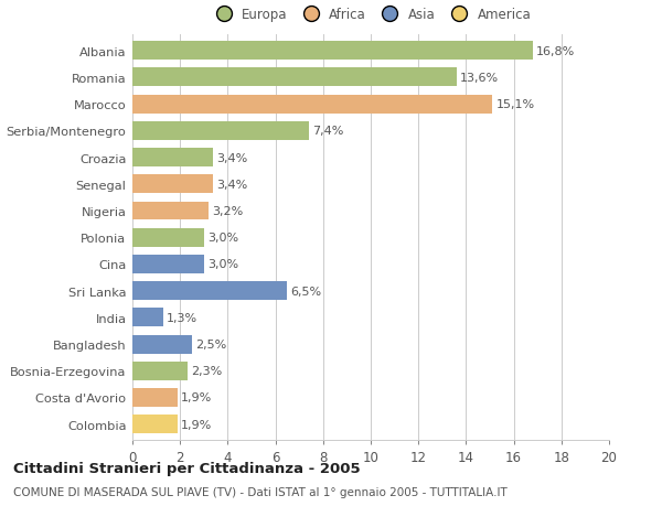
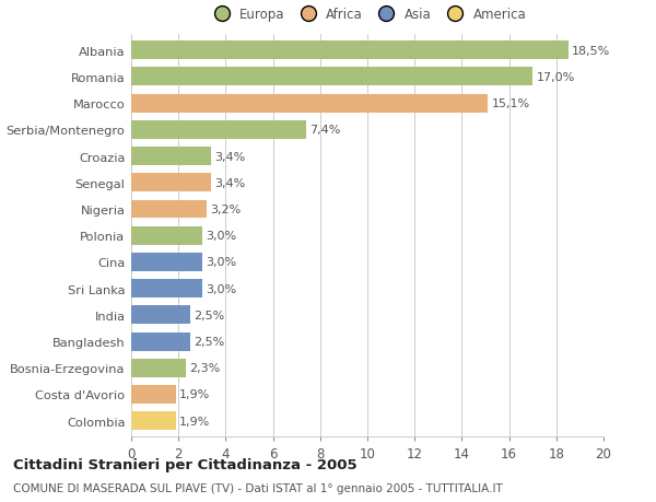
Albania: 16,8% -> 18,5%
Romania: 13,6% -> 17,0%
Sri Lanka: 6,5% -> 3,0%
India: 1,3% -> 2,5%
